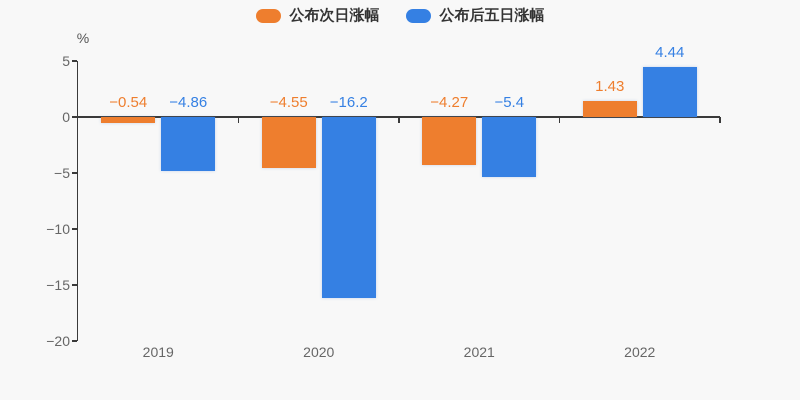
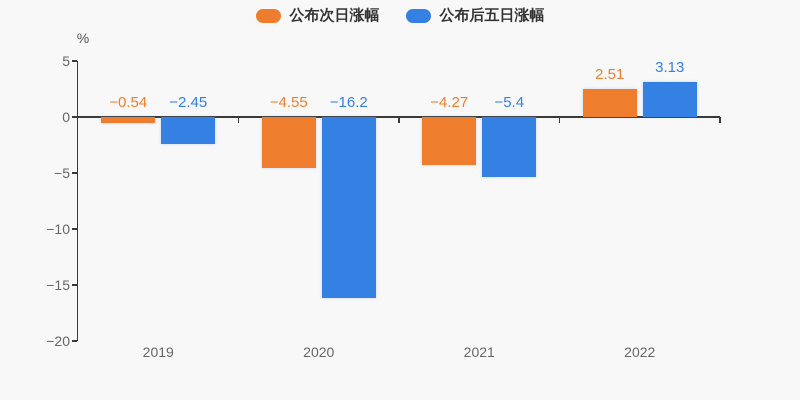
公布后五日涨幅/2019: −4.86 -> −2.45
公布次日涨幅/2022: 1.43 -> 2.51
公布后五日涨幅/2022: 4.44 -> 3.13
